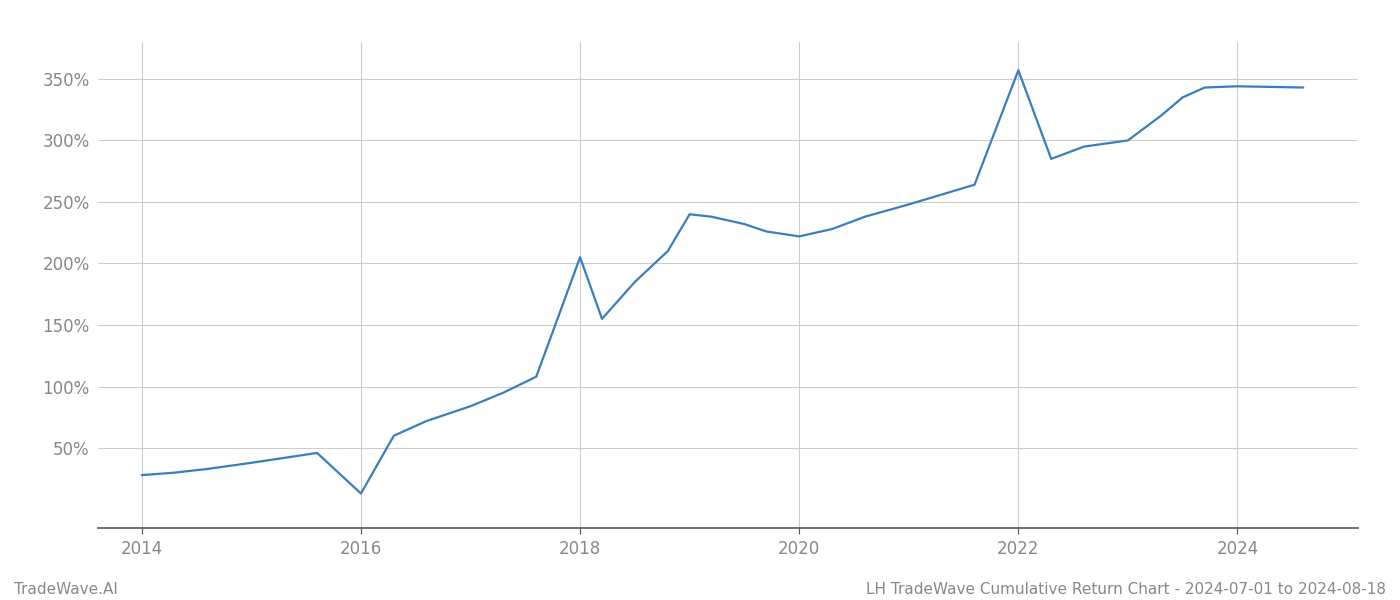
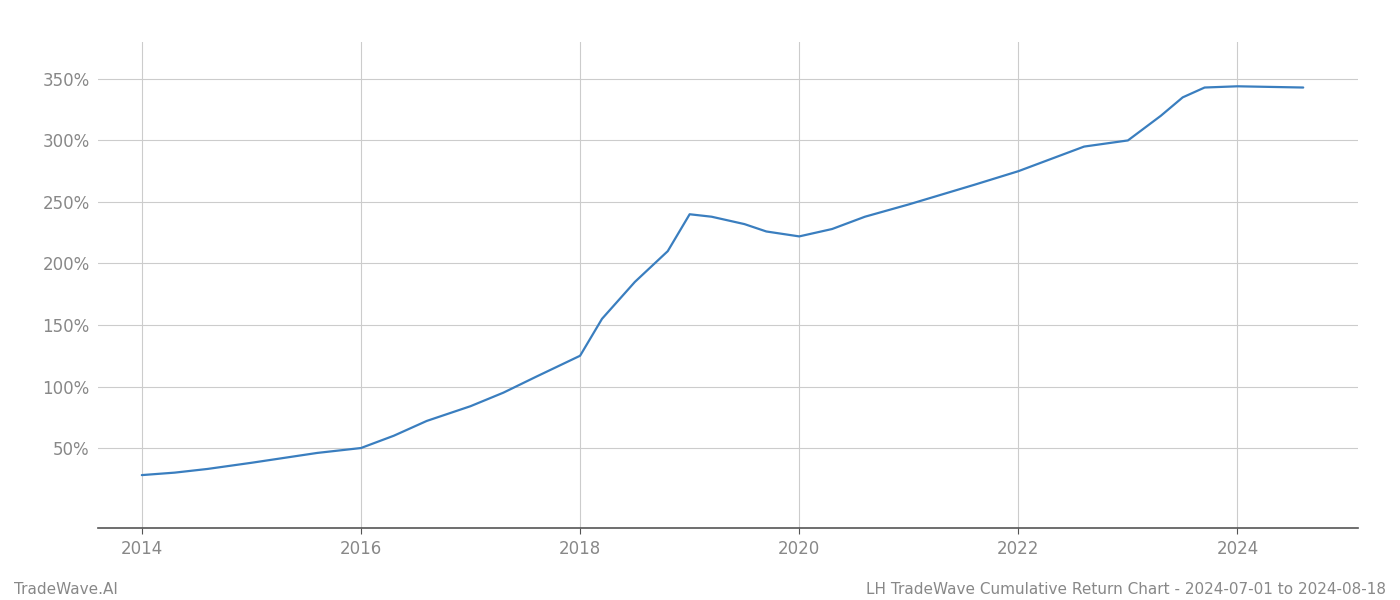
2016: 13% -> 50%
2018: 205% -> 125%
2022: 357% -> 275%
